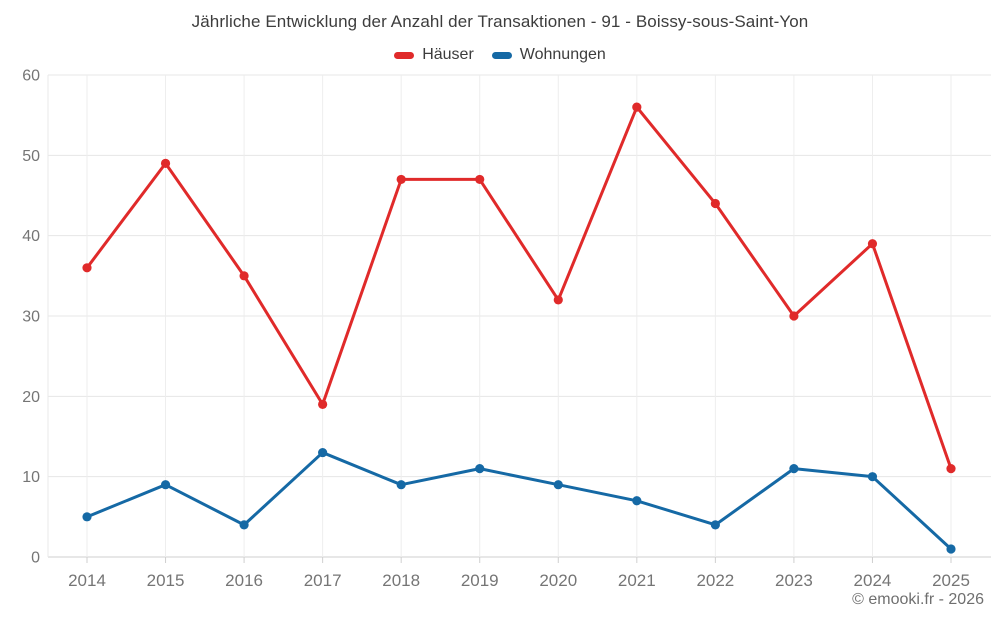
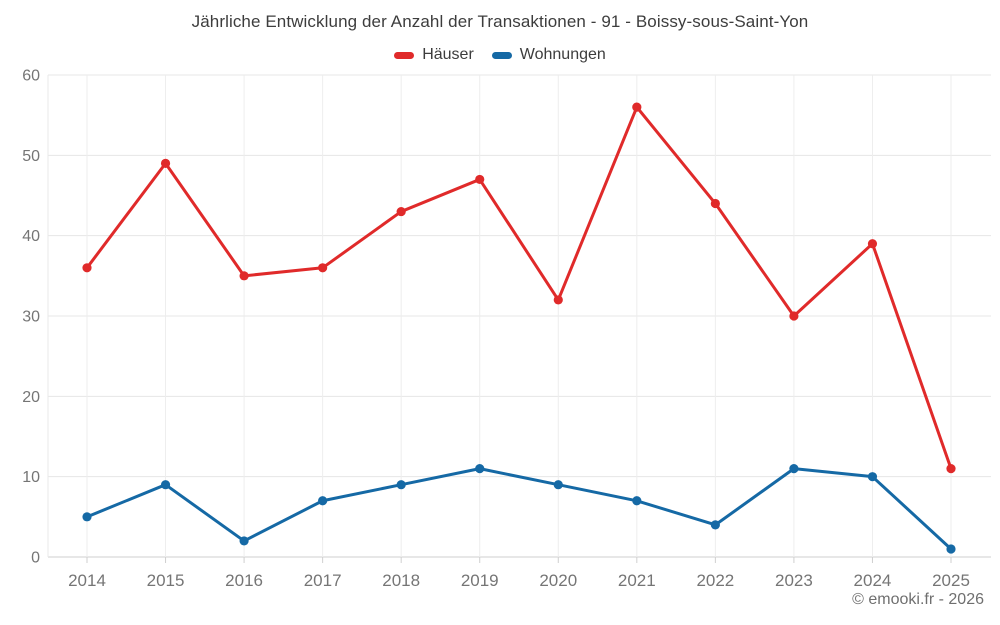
Wohnungen/2016: 4 -> 2
Häuser/2017: 19 -> 36
Wohnungen/2017: 13 -> 7
Häuser/2018: 47 -> 43
